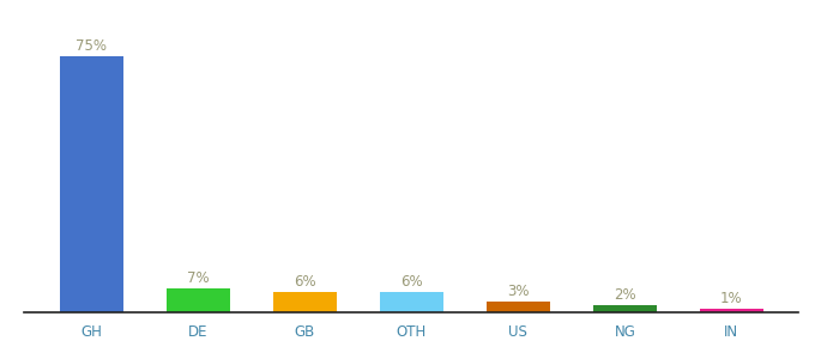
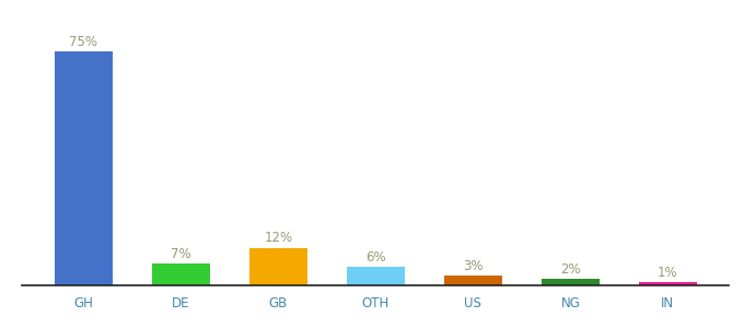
GB: 6% -> 12%
